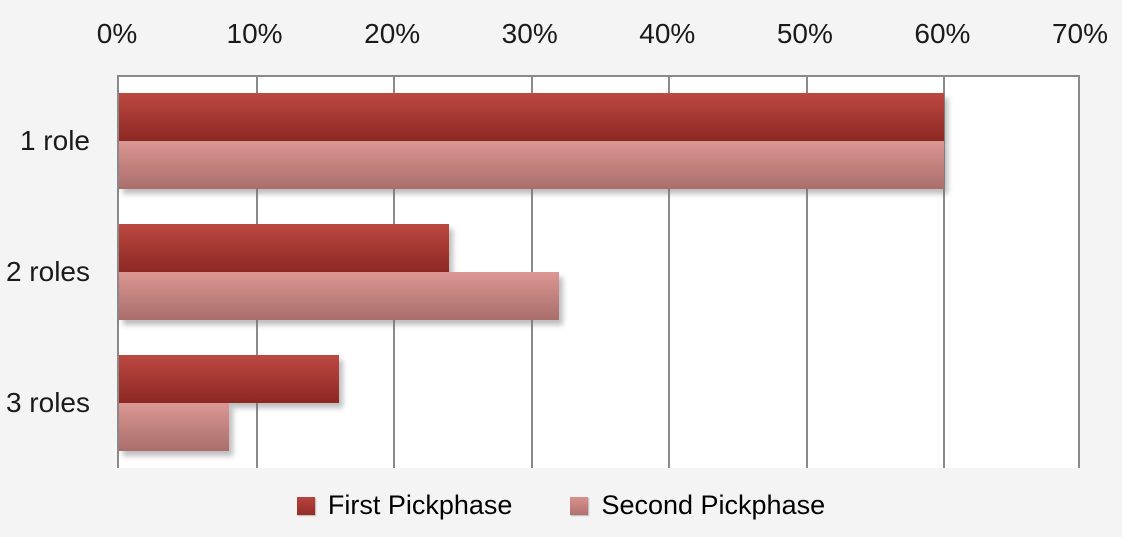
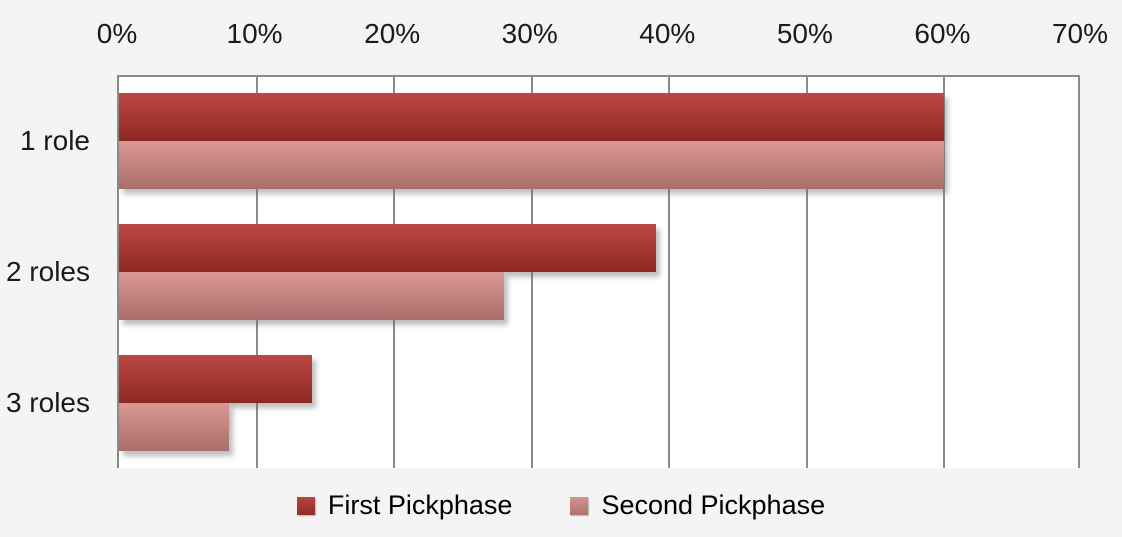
First Pickphase/2 roles: 24% -> 39%
Second Pickphase/2 roles: 32% -> 28%
First Pickphase/3 roles: 16% -> 14%
